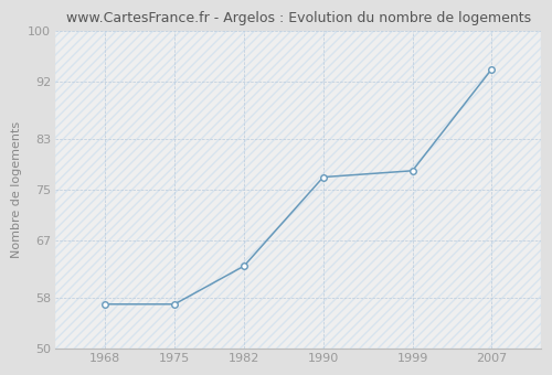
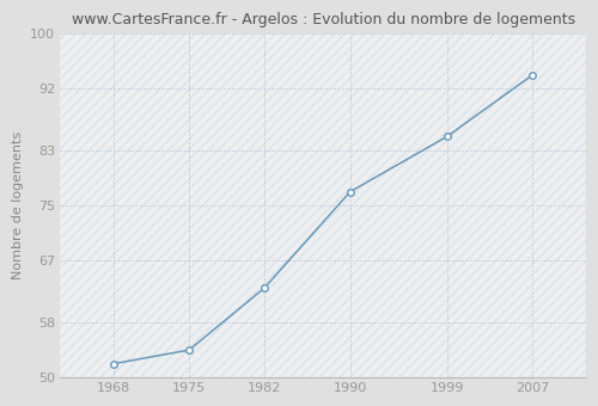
1968: 57 -> 52
1975: 57 -> 54
1999: 78 -> 85
